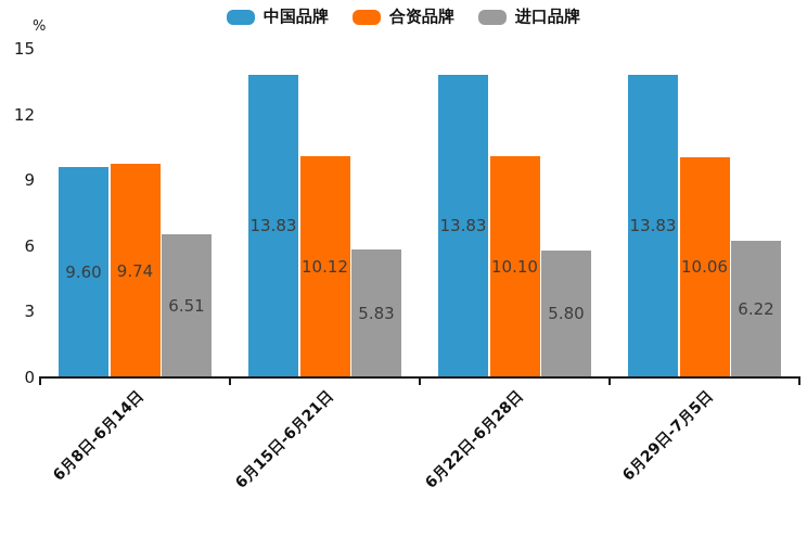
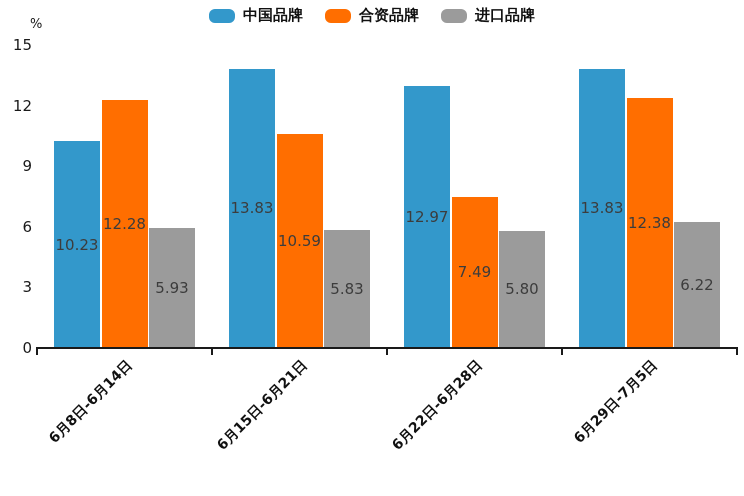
中国品牌/6月8日-6月14日: 9.60 -> 10.23
合资品牌/6月8日-6月14日: 9.74 -> 12.28
进口品牌/6月8日-6月14日: 6.51 -> 5.93
合资品牌/6月15日-6月21日: 10.12 -> 10.59
中国品牌/6月22日-6月28日: 13.83 -> 12.97
合资品牌/6月22日-6月28日: 10.10 -> 7.49
合资品牌/6月29日-7月5日: 10.06 -> 12.38
